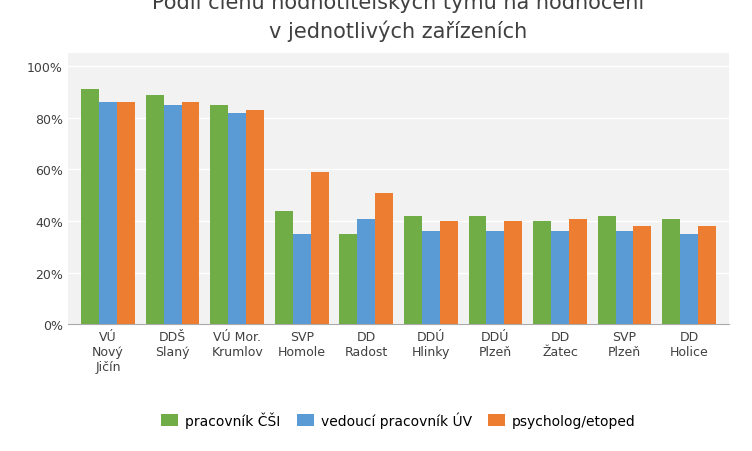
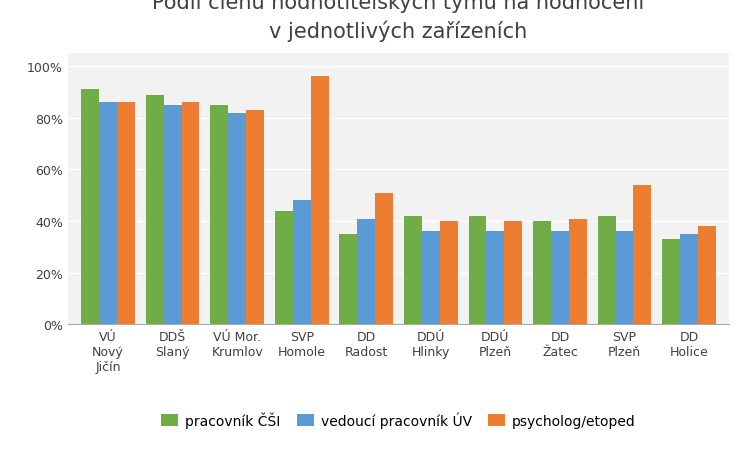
vedoucí pracovník ÚV/SVP Homole: 35% -> 48%
psycholog/etoped/SVP Homole: 59% -> 96%
psycholog/etoped/SVP Plzeň: 38% -> 54%
pracovník ČŠI/DD Holice: 41% -> 33%
